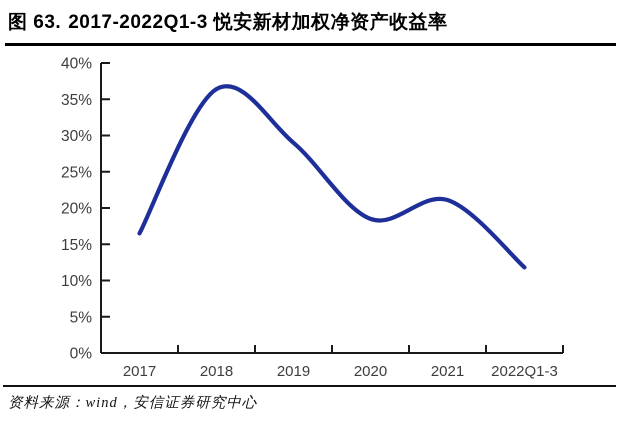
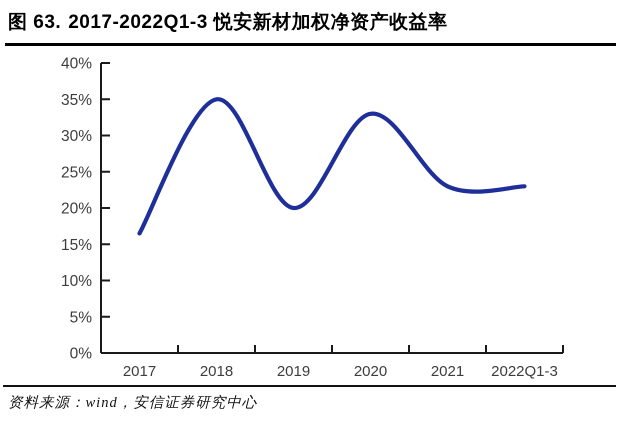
2018: 36% -> 35%
2019: 29% -> 20%
2020: 18% -> 33%
2021: 21% -> 23%
2022Q1-3: 12% -> 23%
